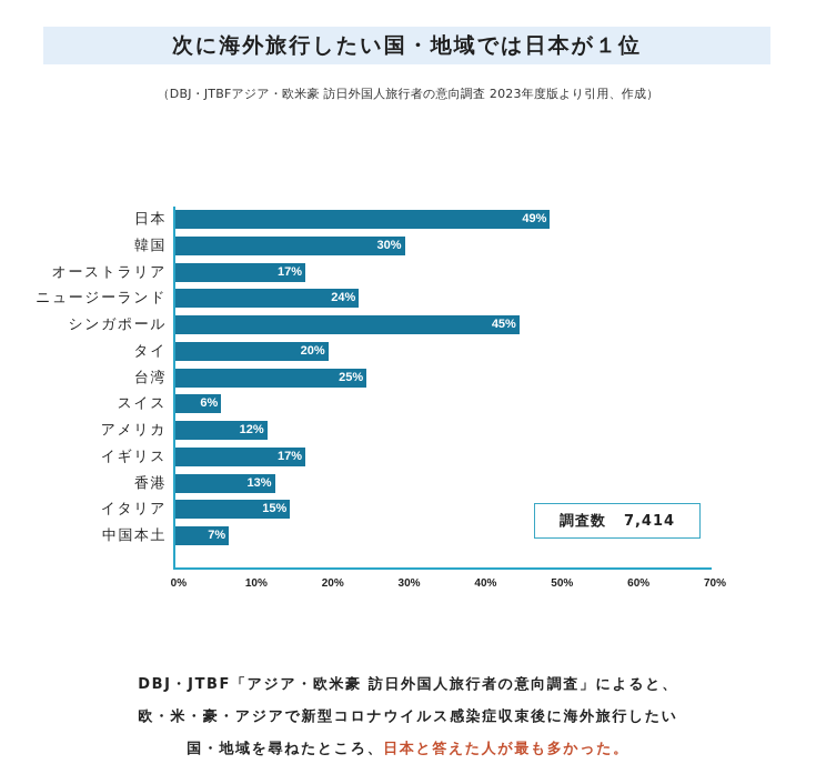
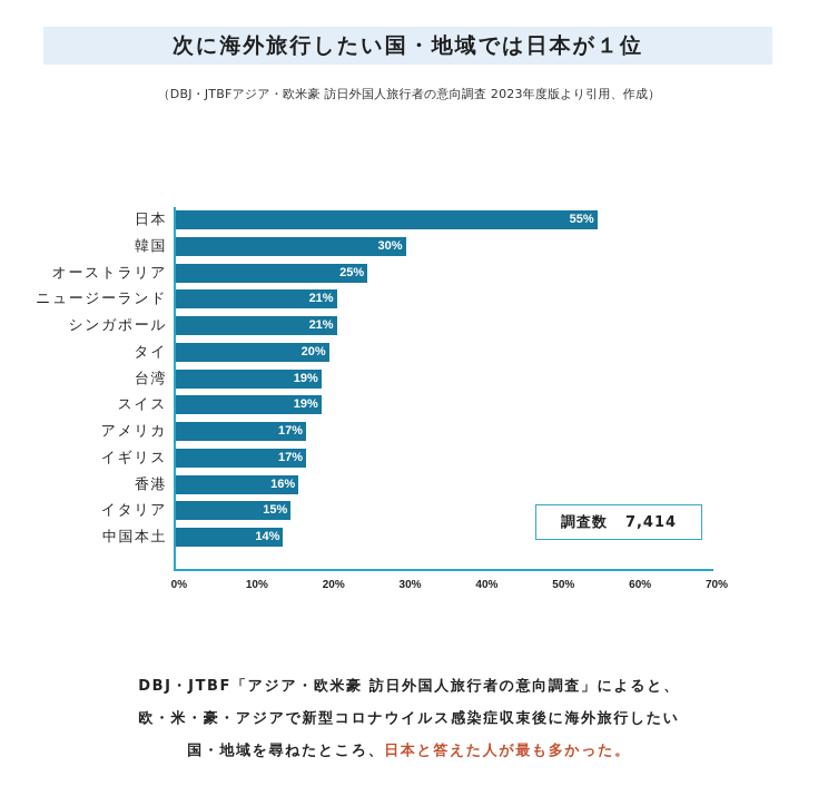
日本: 49% -> 55%
オーストラリア: 17% -> 25%
ニュージーランド: 24% -> 21%
シンガポール: 45% -> 21%
台湾: 25% -> 19%
スイス: 6% -> 19%
アメリカ: 12% -> 17%
香港: 13% -> 16%
中国本土: 7% -> 14%
